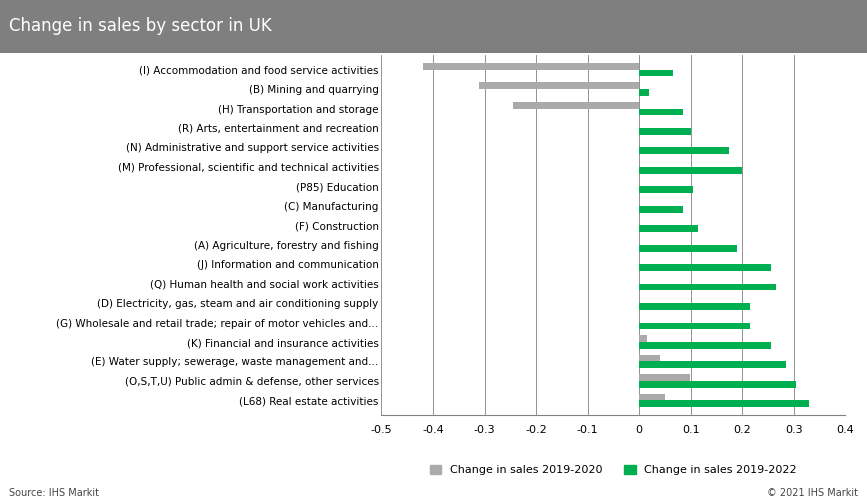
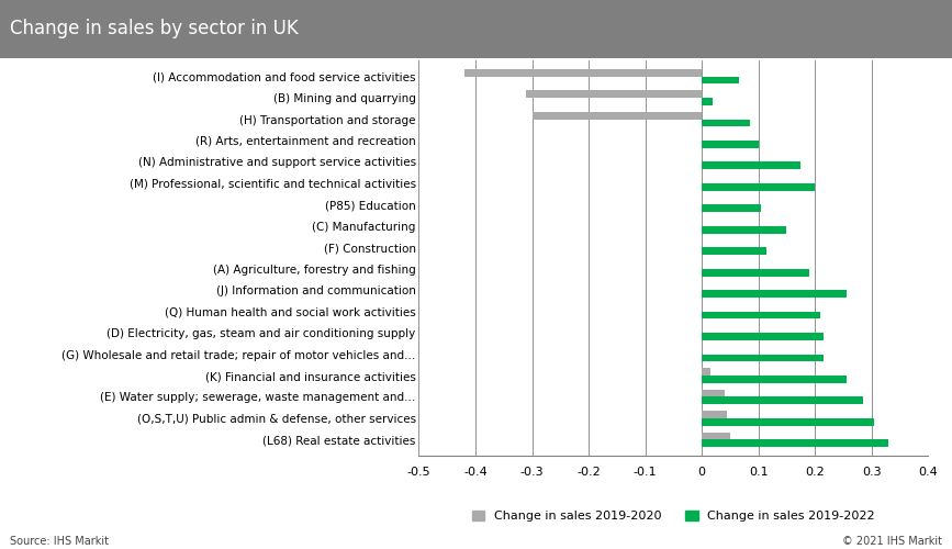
Change in sales 2019-2020/(H) Transportation and storage: -0.244 -> -0.300
Change in sales 2019-2022/(C) Manufacturing: 0.086 -> 0.150
Change in sales 2019-2022/(Q) Human health and social work activities: 0.266 -> 0.210
Change in sales 2019-2020/(O,S,T,U) Public admin & defense, other services: 0.098 -> 0.045
